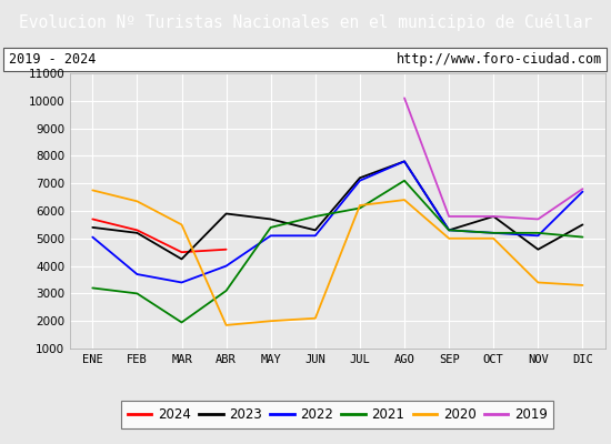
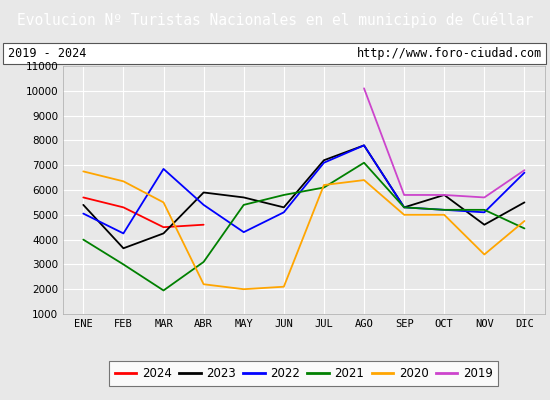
2021/ENE: 3200 -> 4000
2023/FEB: 5200 -> 3650
2022/FEB: 3700 -> 4250
2022/MAR: 3400 -> 6850
2022/ABR: 4000 -> 5400
2020/ABR: 1850 -> 2200
2022/MAY: 5100 -> 4300
2021/DIC: 5050 -> 4450
2020/DIC: 3300 -> 4750
